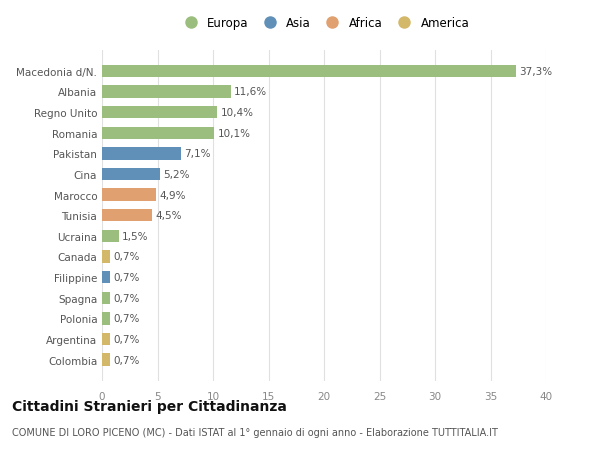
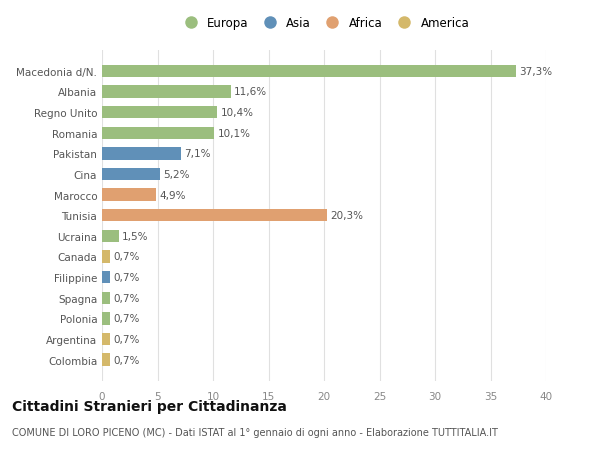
Tunisia: 4,5% -> 20,3%
